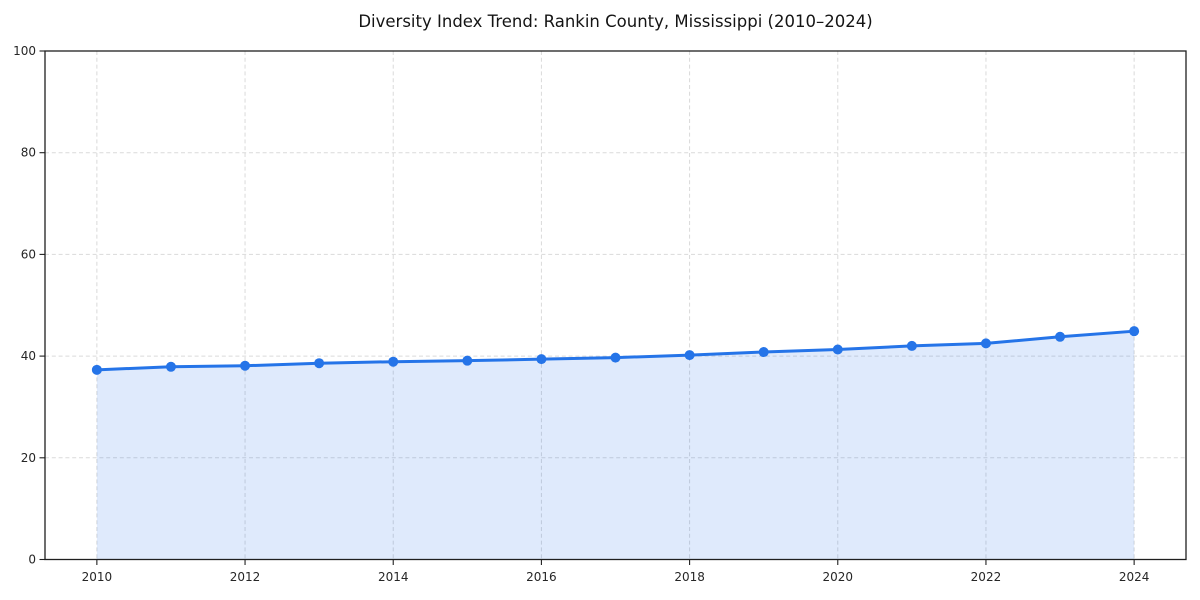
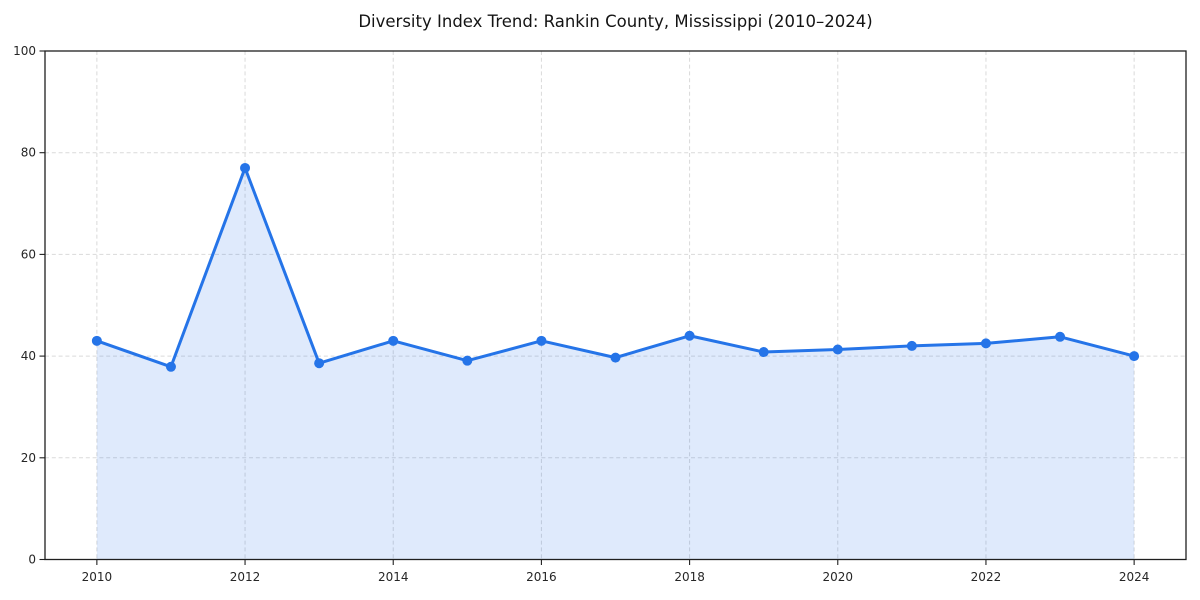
2010: 37 -> 43
2012: 38 -> 77
2014: 39 -> 43
2016: 39 -> 43
2018: 40 -> 44
2024: 45 -> 40
